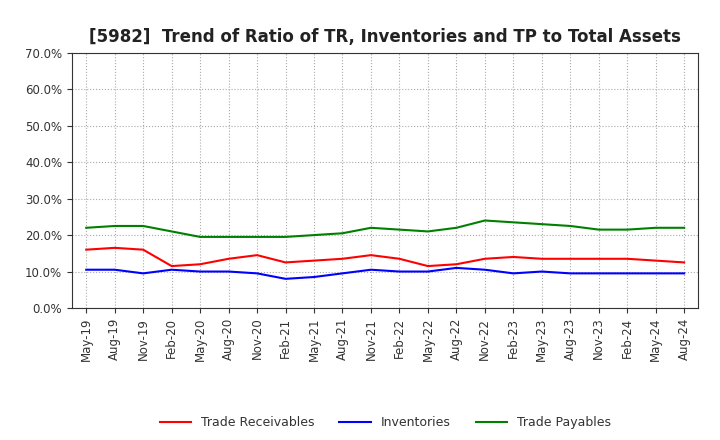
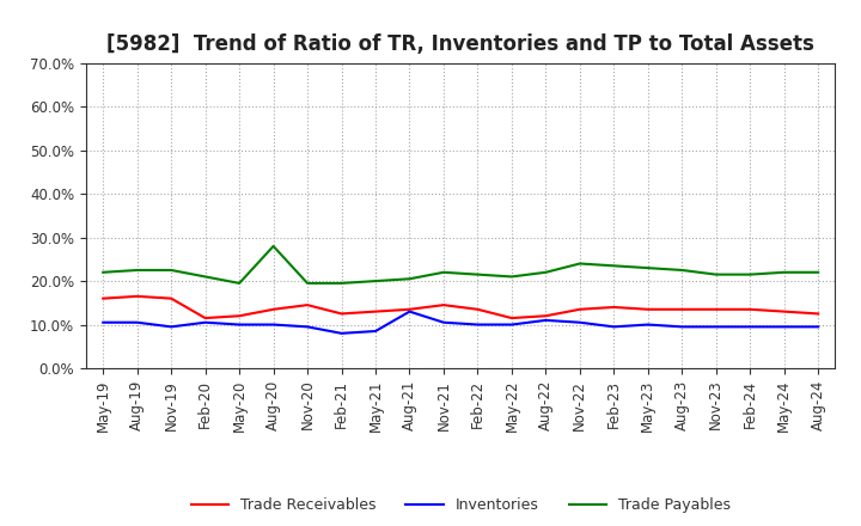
Trade Payables/Aug-20: 19.5% -> 28.0%
Inventories/Aug-21: 9.5% -> 13.0%
